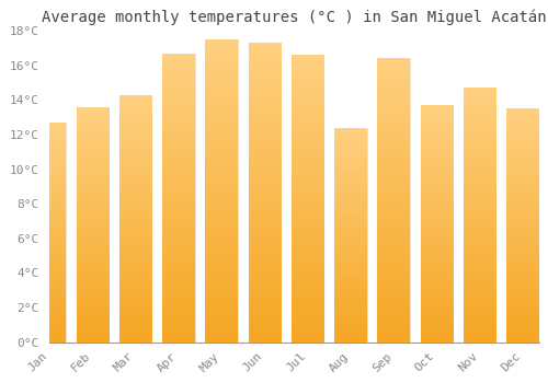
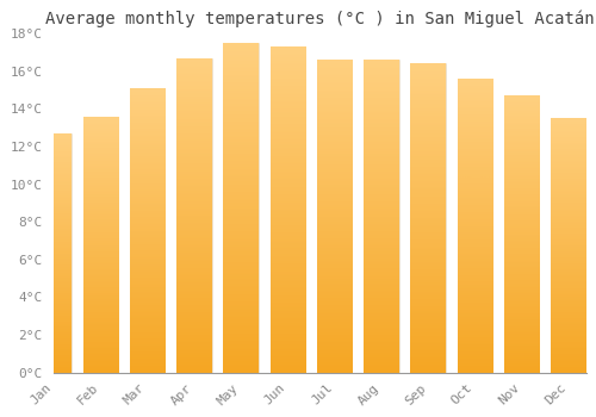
Mar: 14.3°C -> 15.1°C
Aug: 12.4°C -> 16.6°C
Oct: 13.7°C -> 15.6°C
